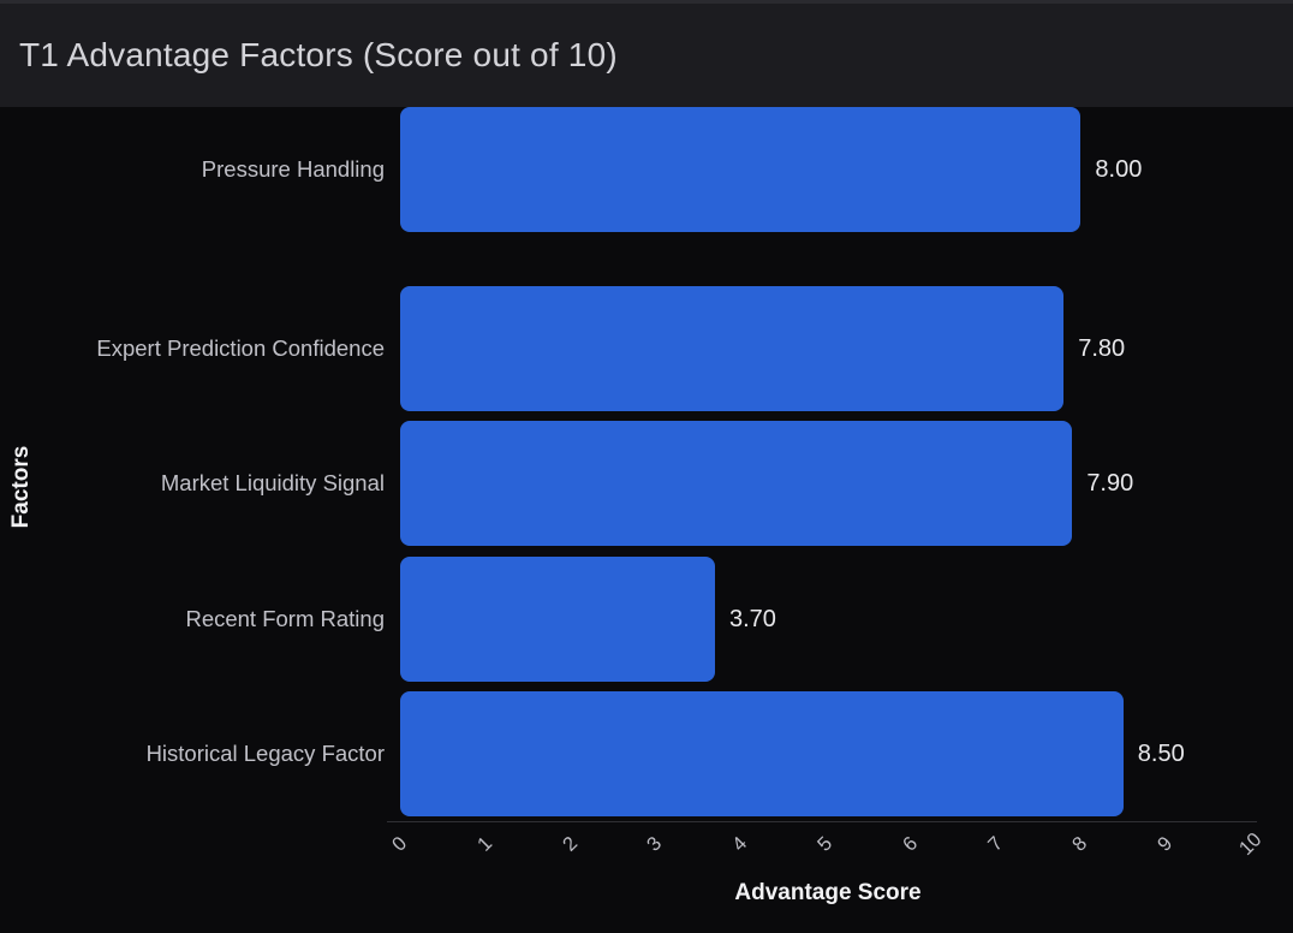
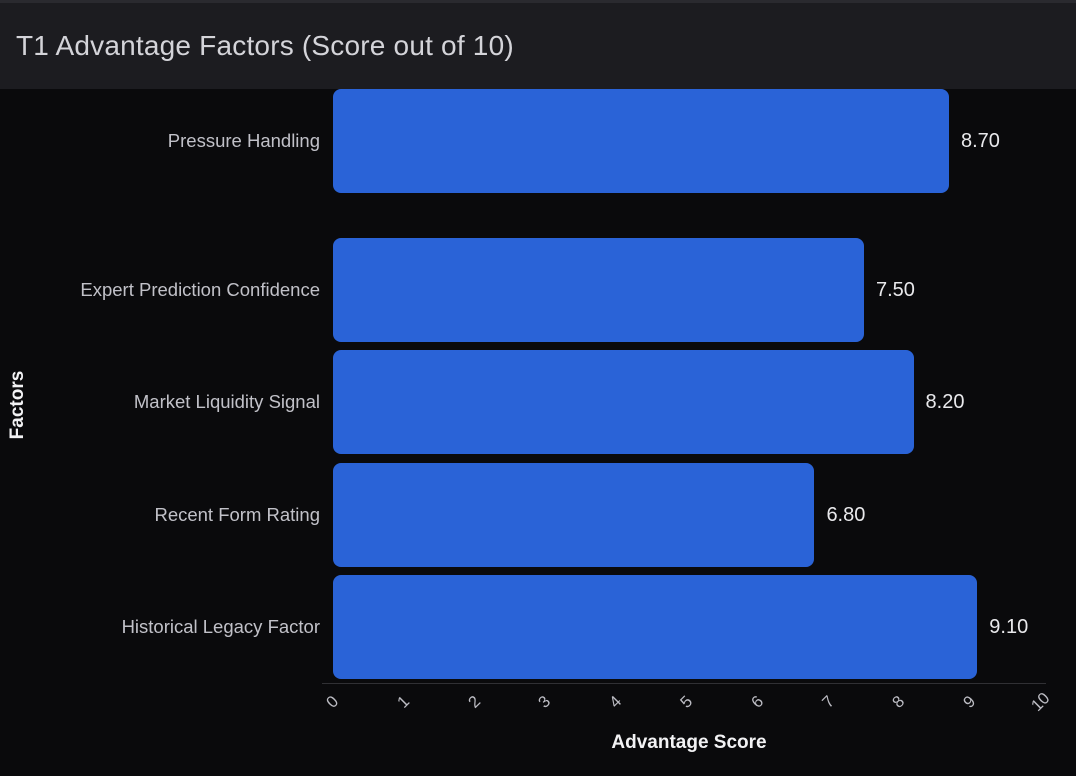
Expert Prediction Confidence: 7.80 -> 7.50
Market Liquidity Signal: 7.90 -> 8.20
Recent Form Rating: 3.70 -> 6.80
Historical Legacy Factor: 8.50 -> 9.10
Pressure Handling: 8.00 -> 8.70
